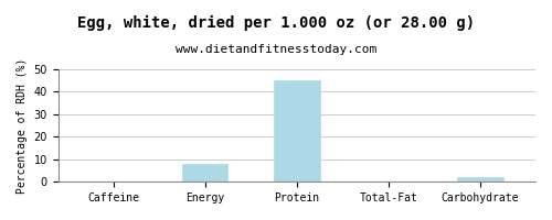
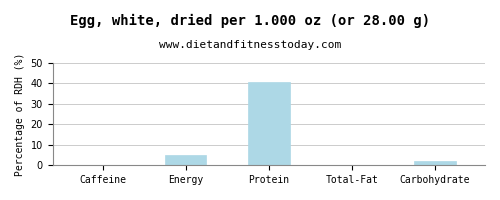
Energy: 8.0 -> 5.2
Protein: 45.0 -> 40.8
